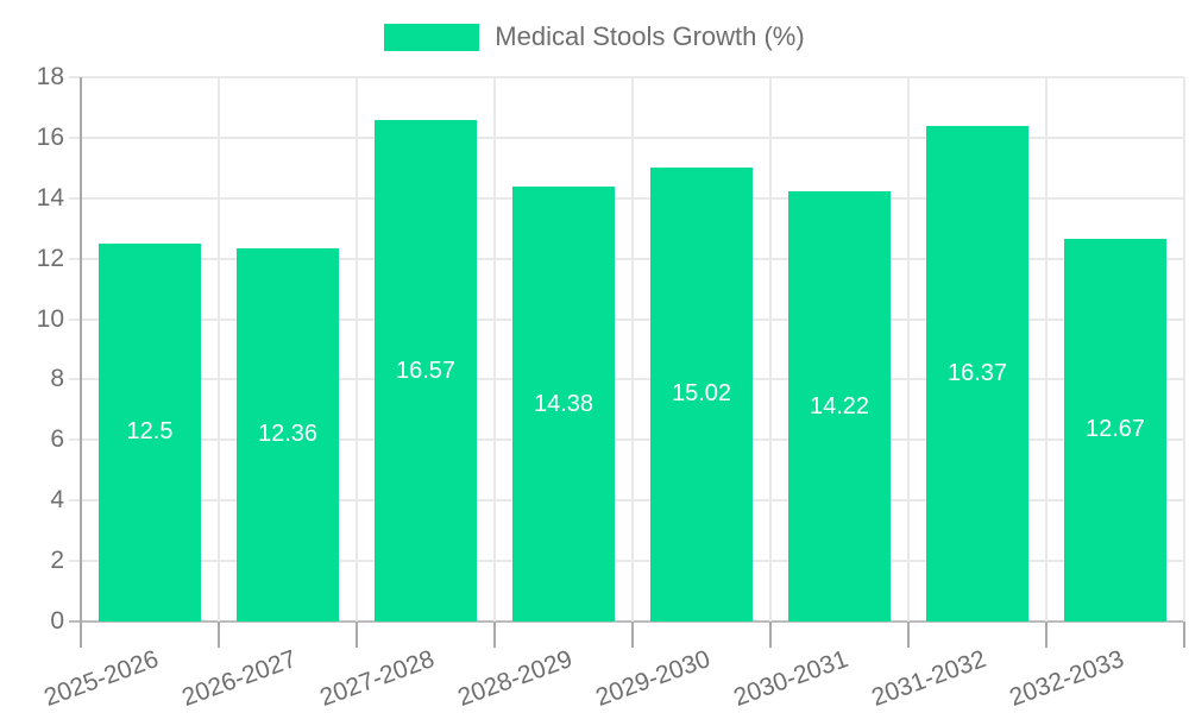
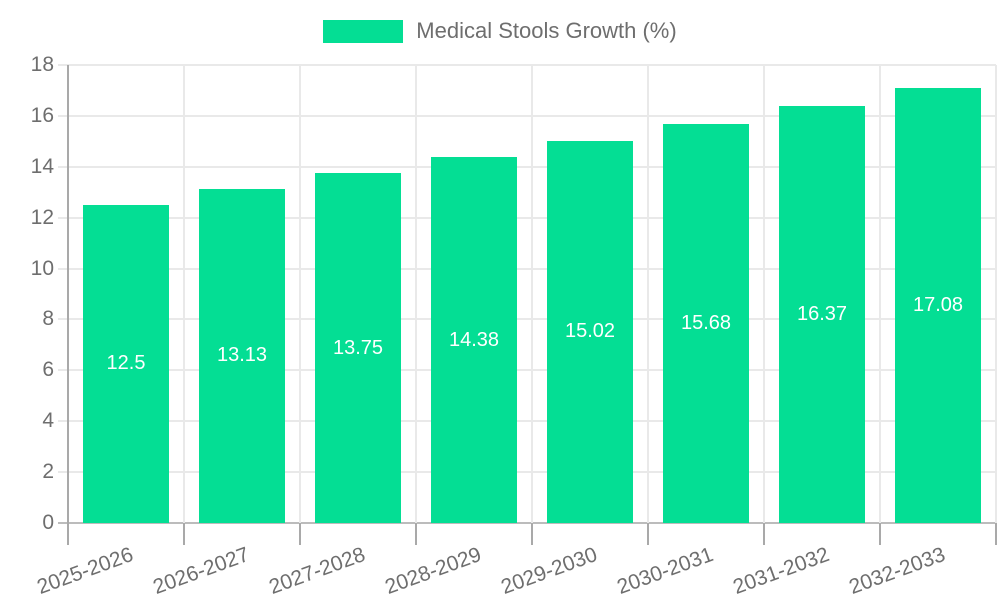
2026-2027: 12.36 -> 13.13
2027-2028: 16.57 -> 13.75
2030-2031: 14.22 -> 15.68
2032-2033: 12.67 -> 17.08
